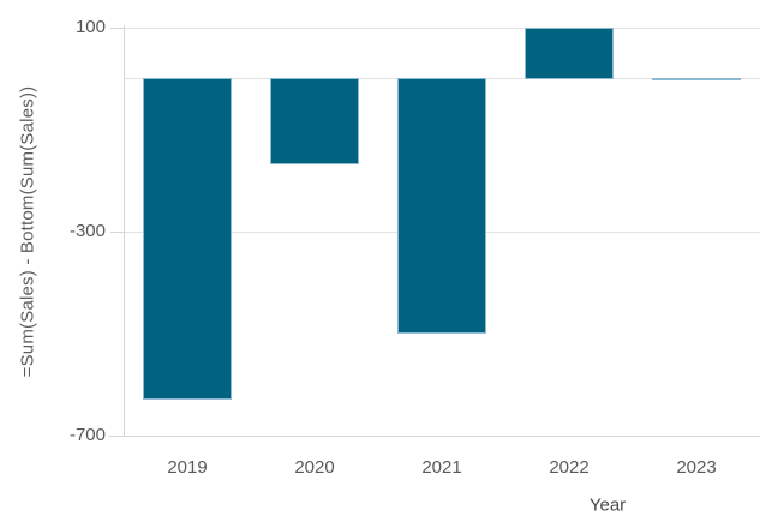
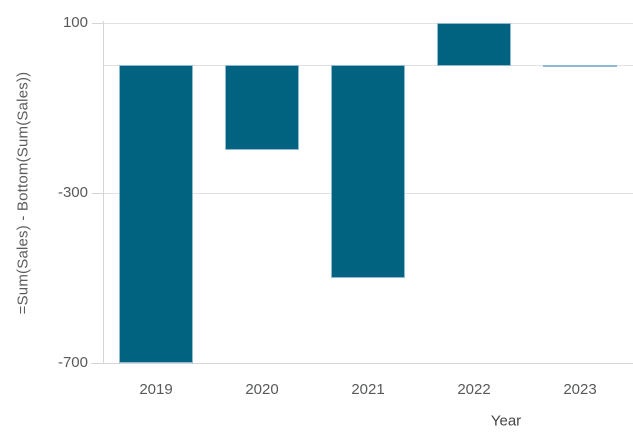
2019: -630 -> -700
2020: -170 -> -200
